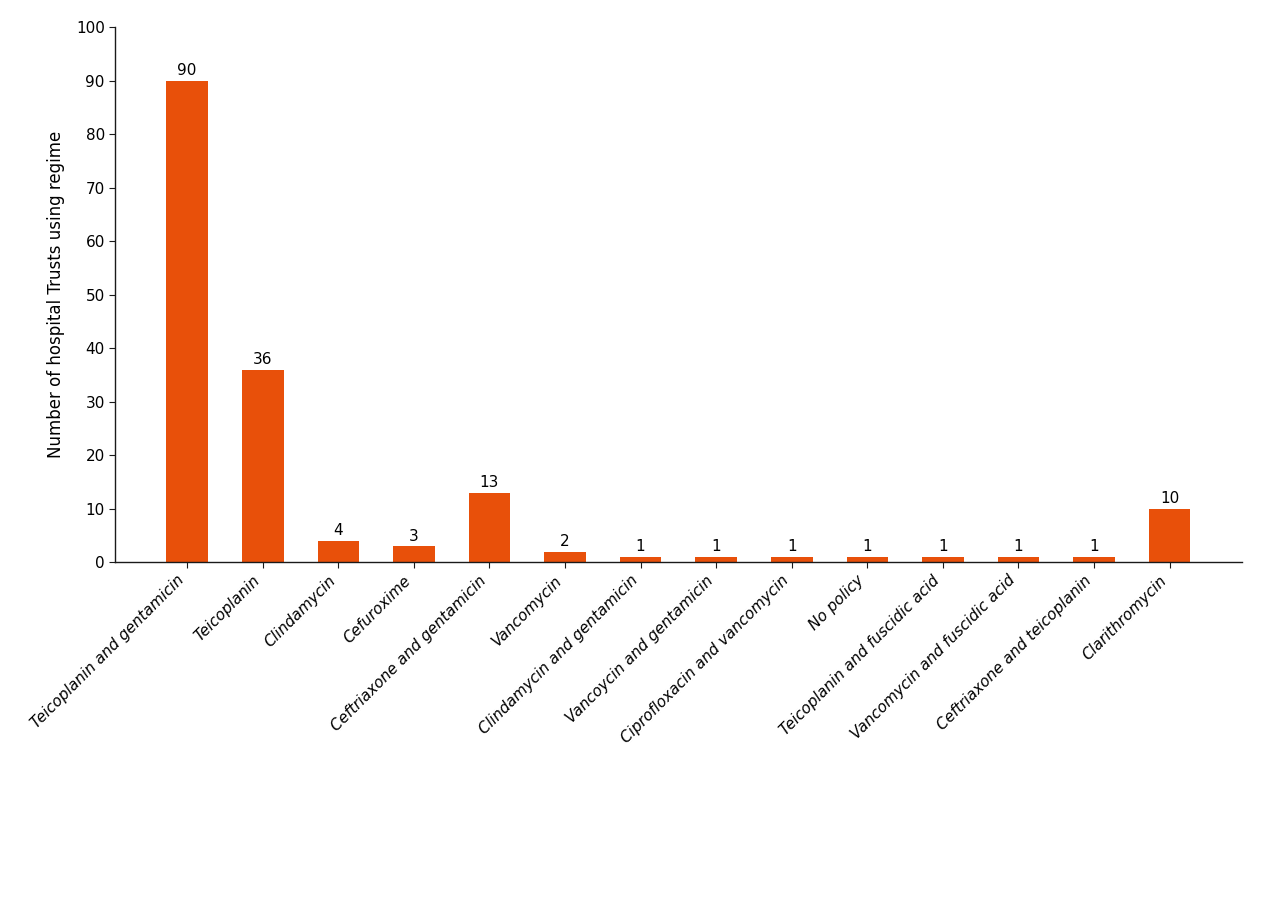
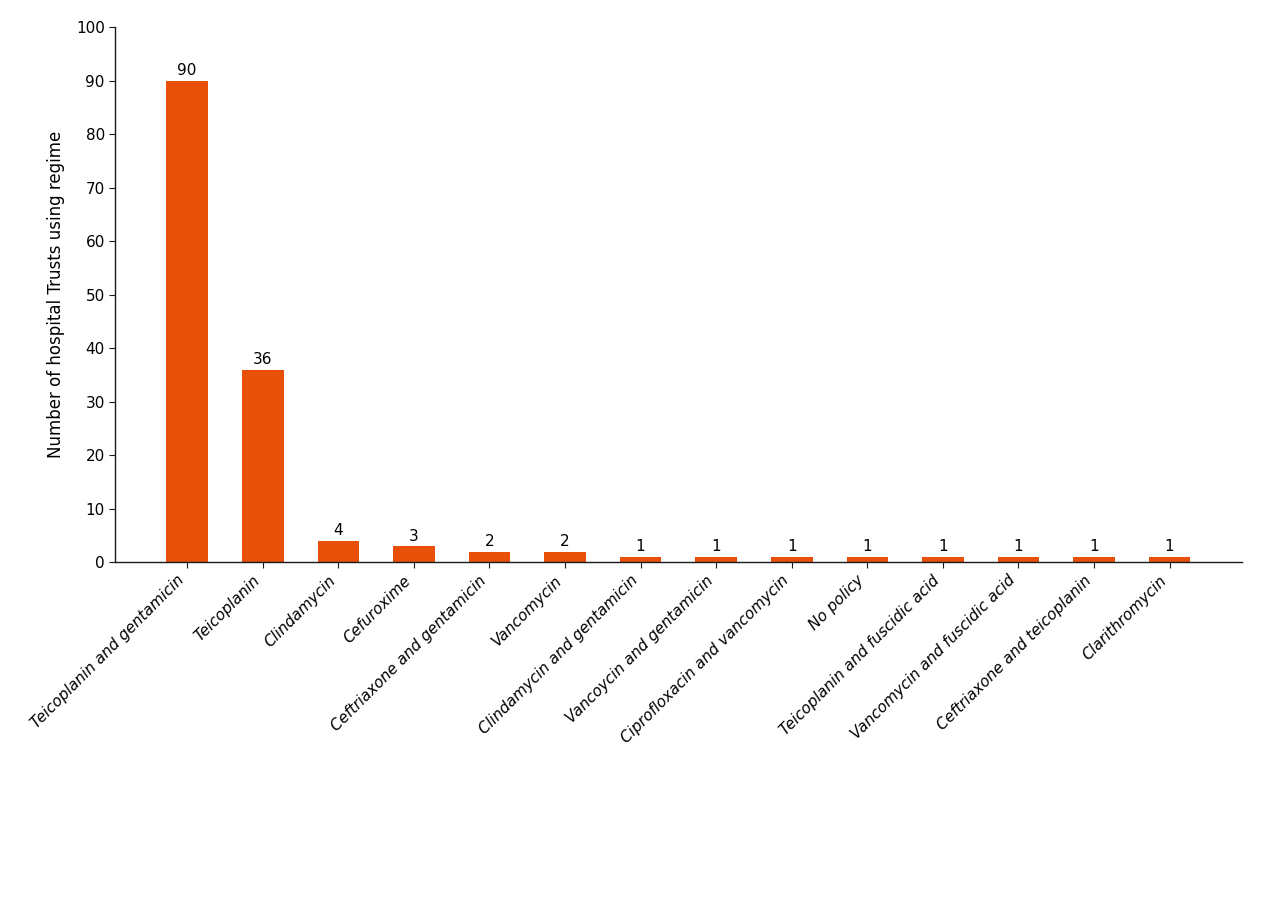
Ceftriaxone and gentamicin: 13 -> 2
Clarithromycin: 10 -> 1
